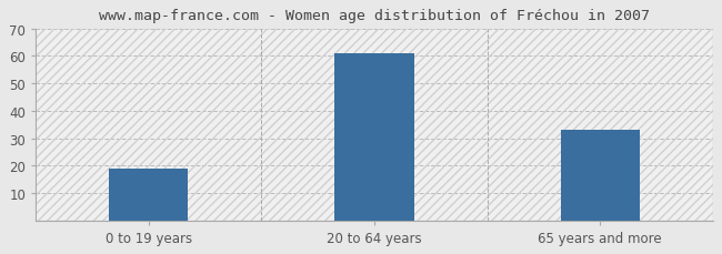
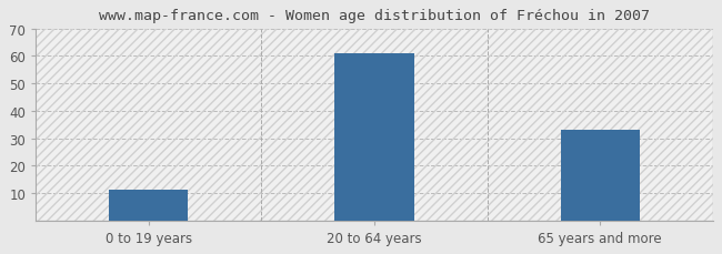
0 to 19 years: 19 -> 11
